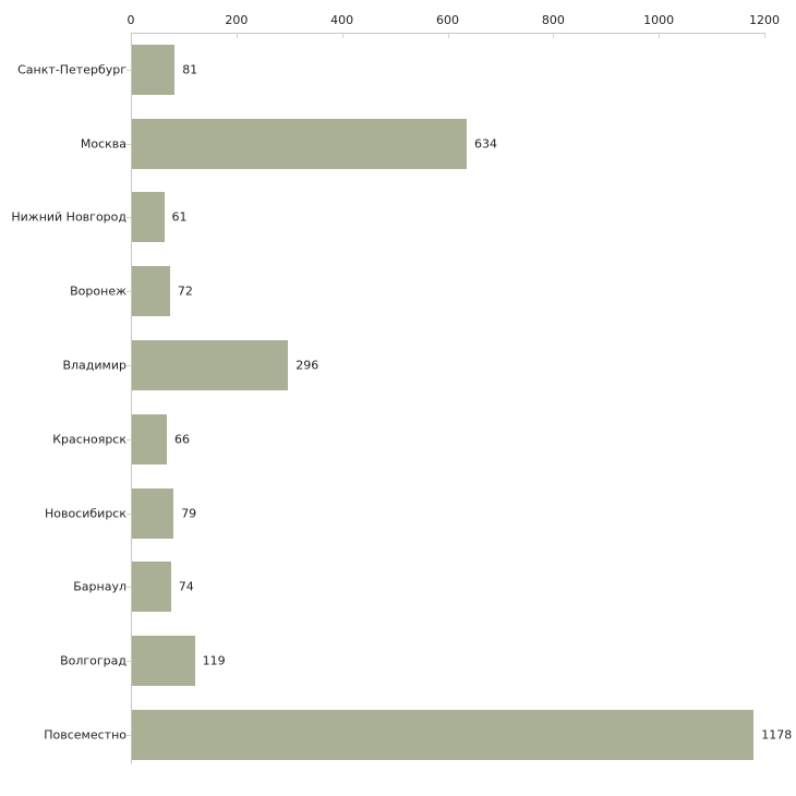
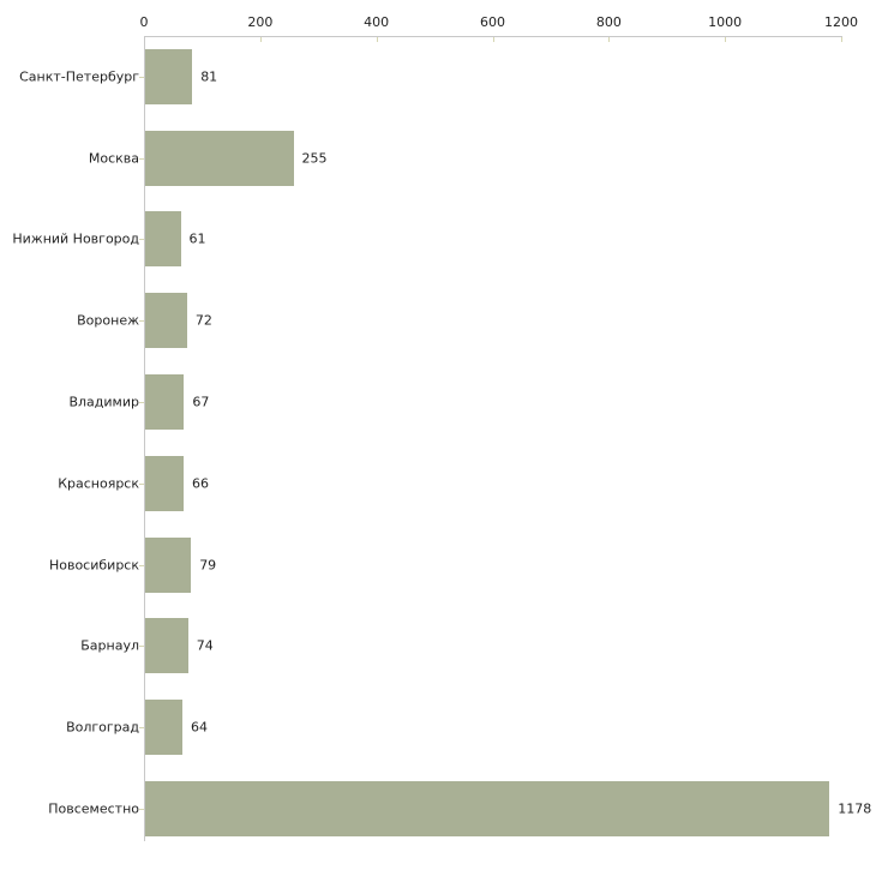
Москва: 634 -> 255
Владимир: 296 -> 67
Волгоград: 119 -> 64
